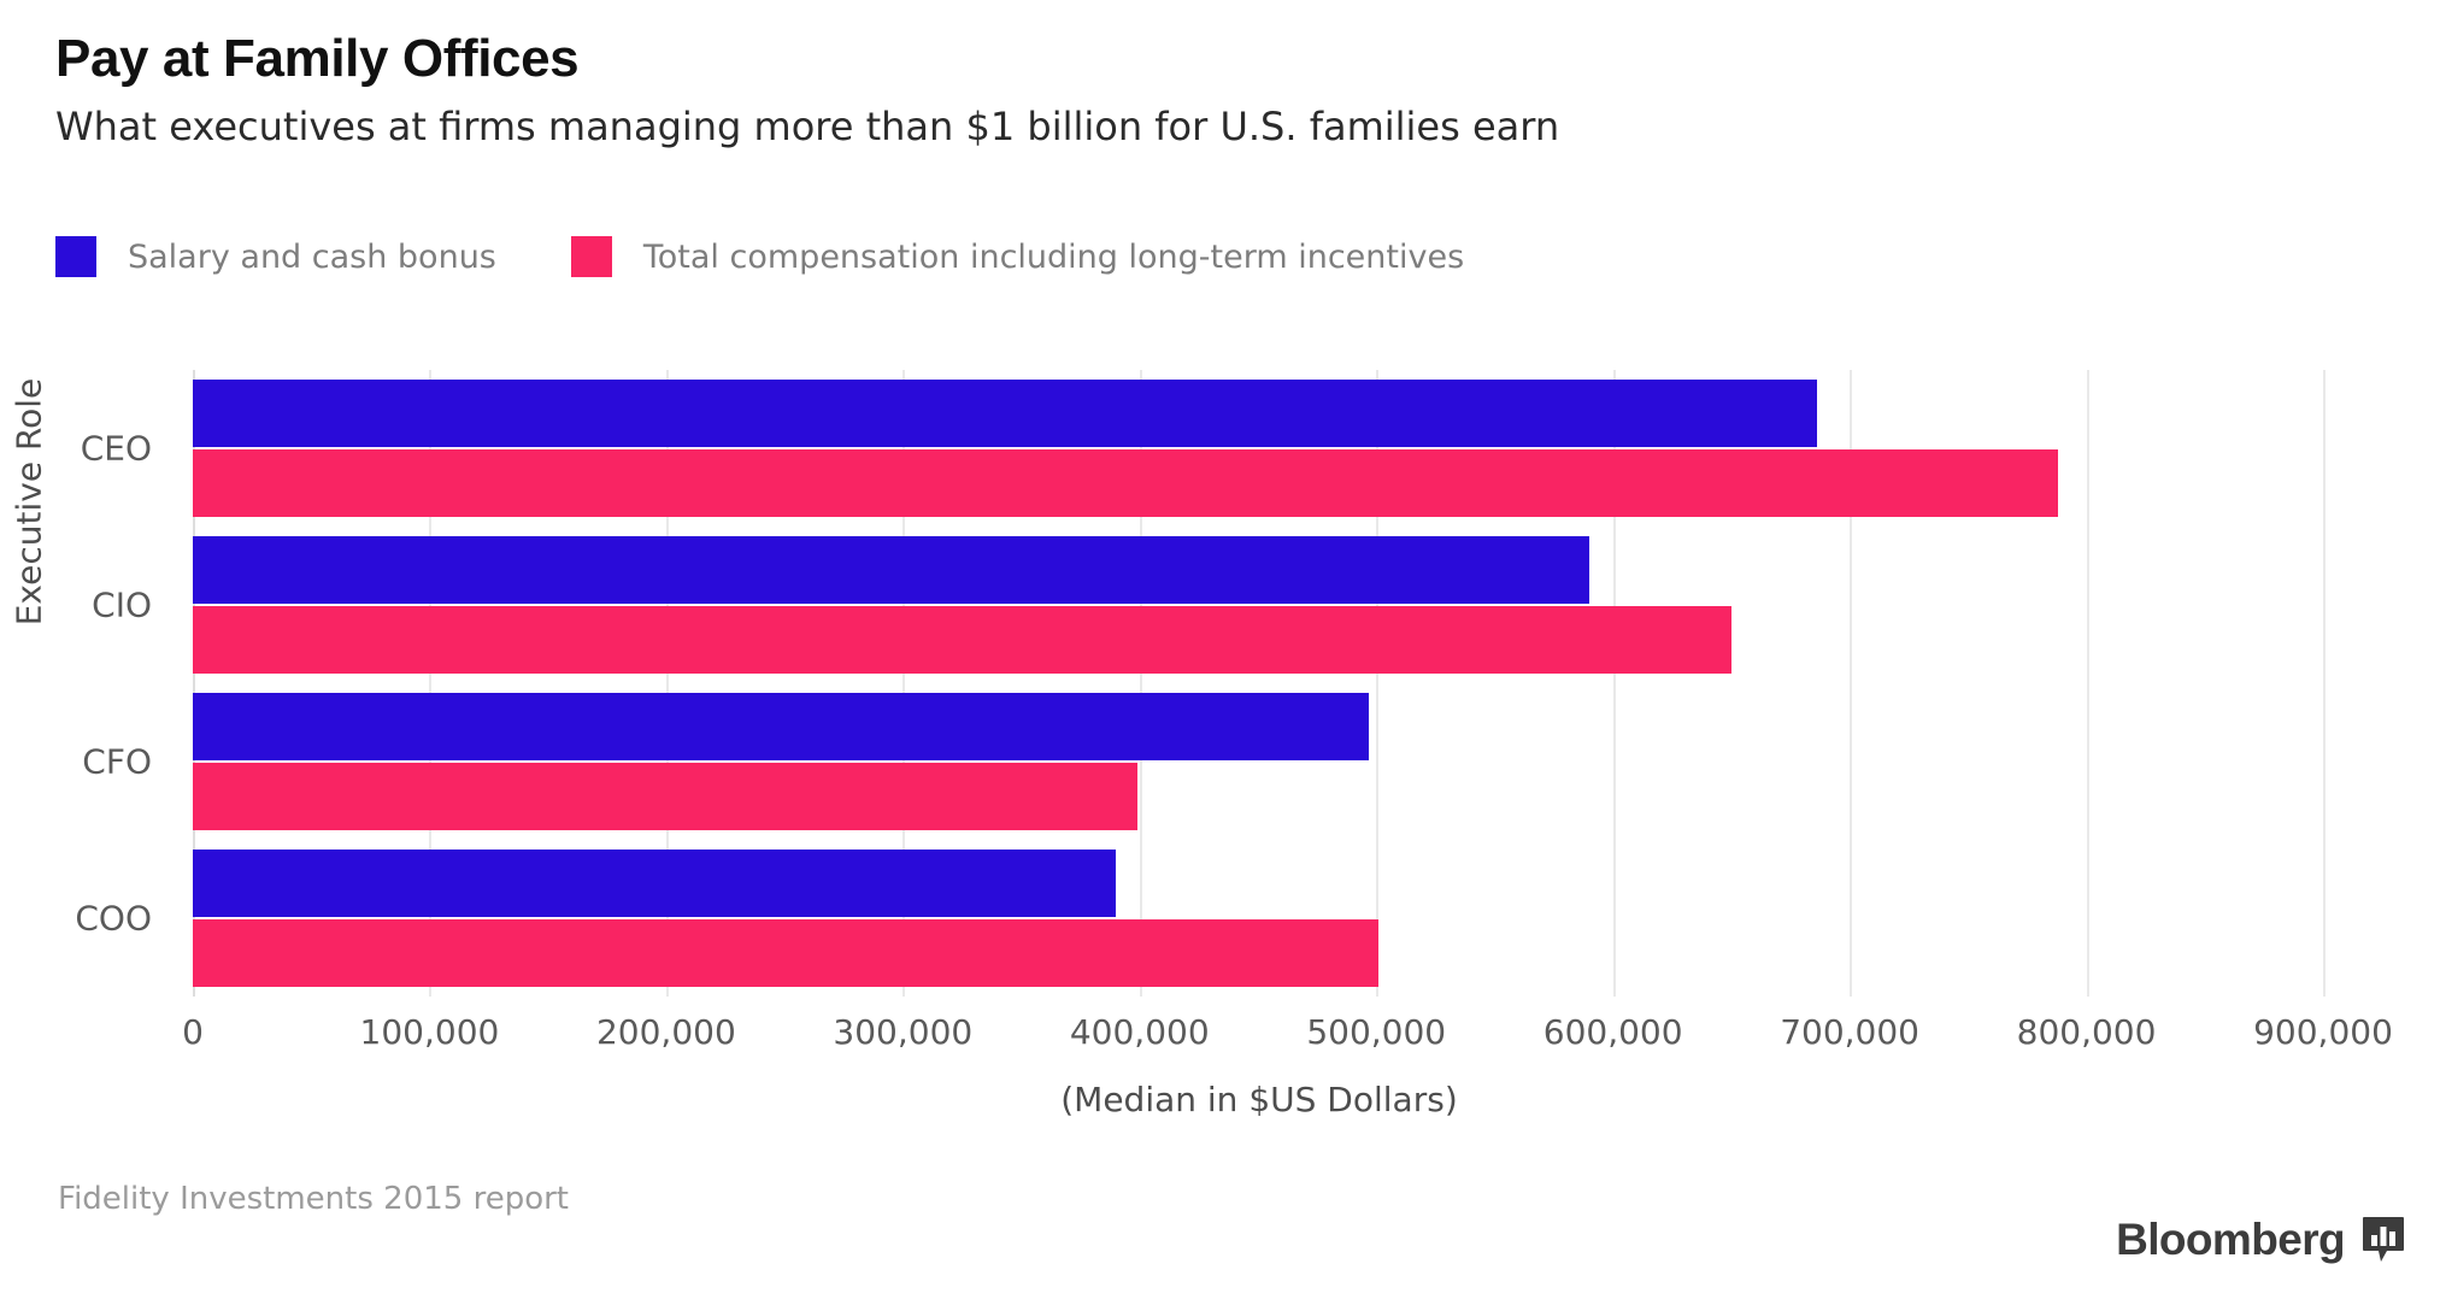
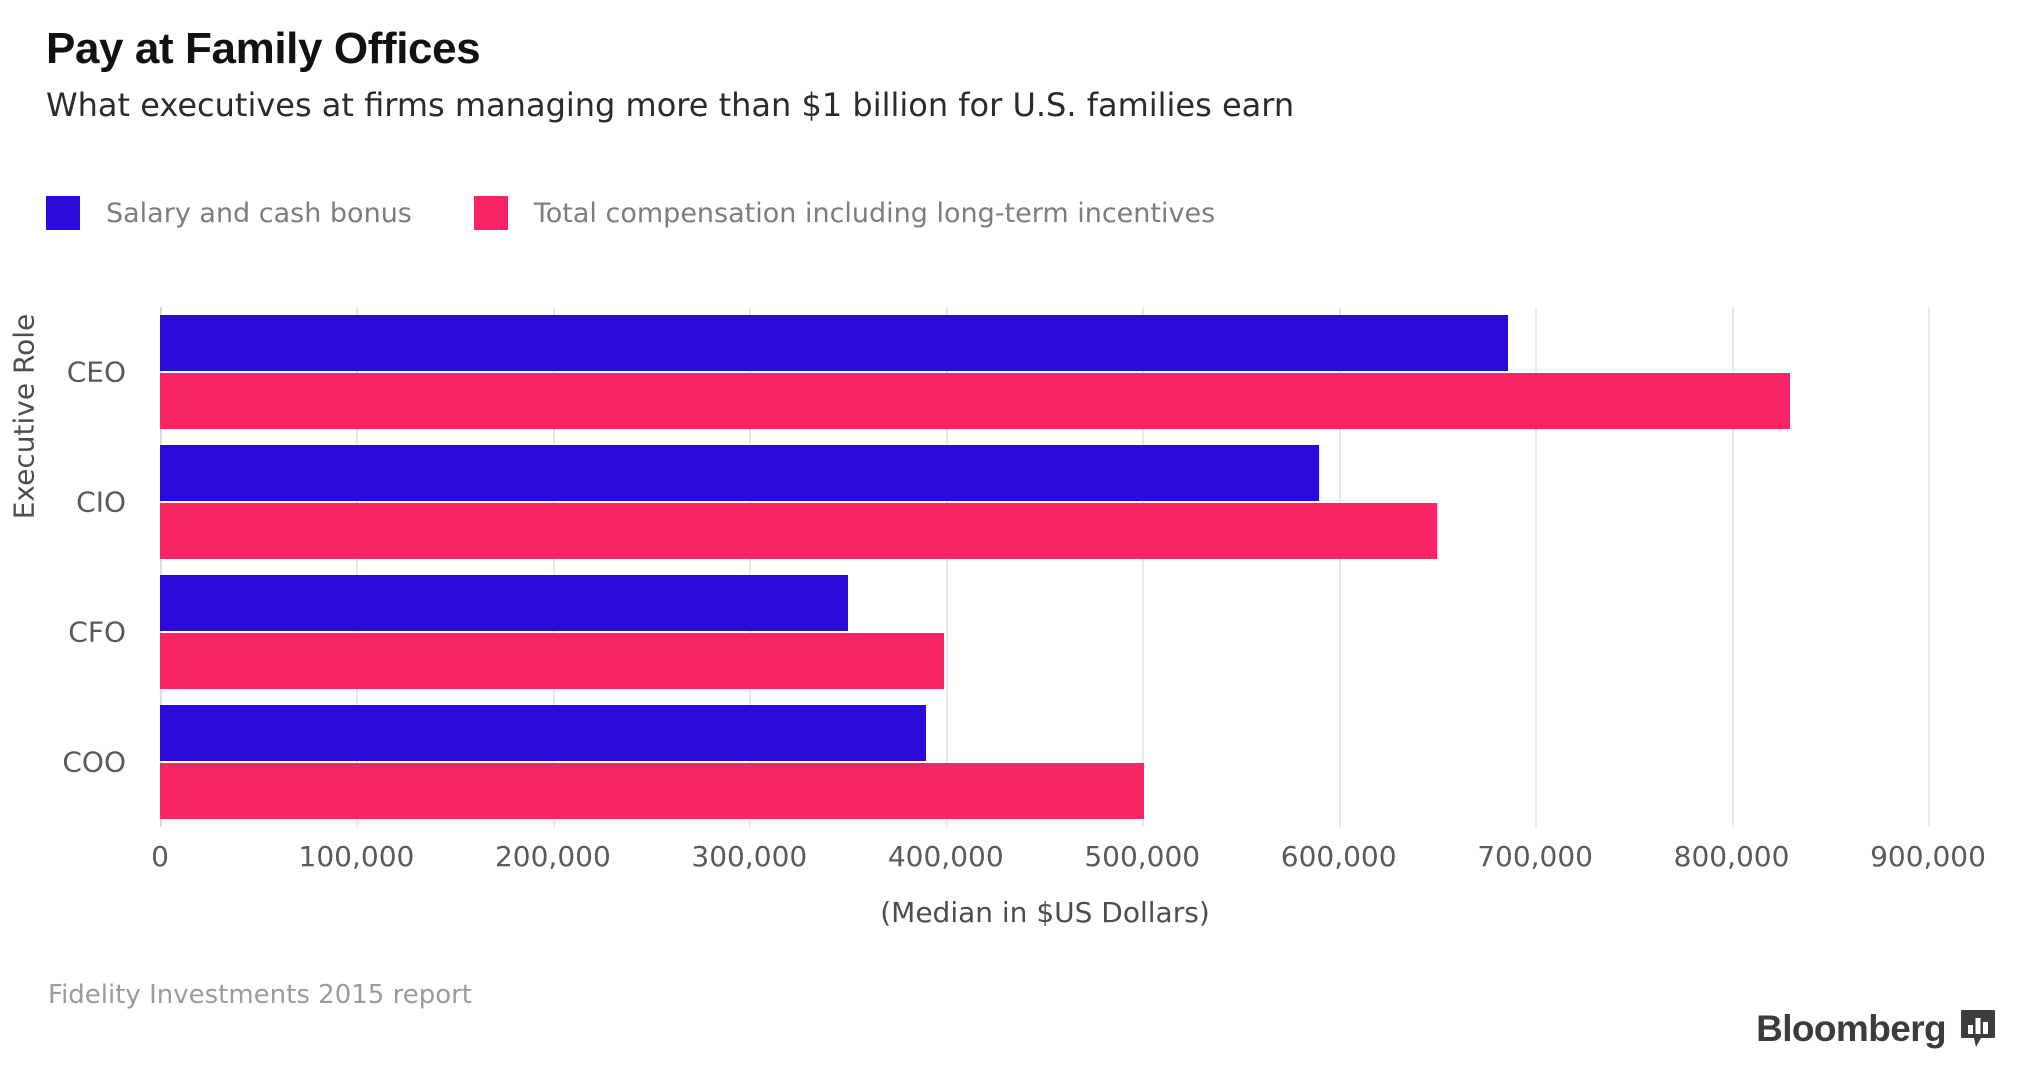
Total compensation including long-term incentives/CEO: 788000 -> 830000
Salary and cash bonus/CFO: 497000 -> 350000
